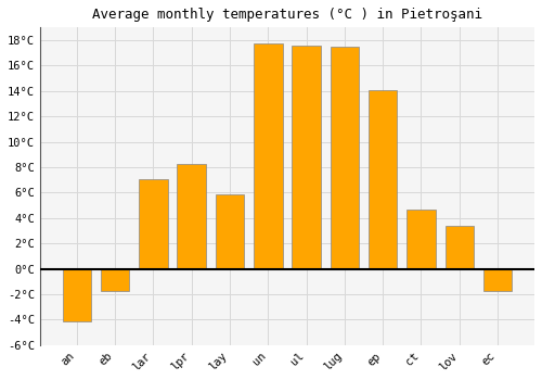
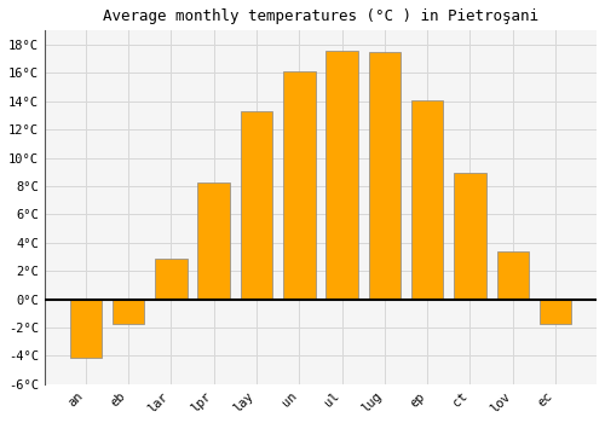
lar: 7.1°C -> 2.9°C
lay: 5.9°C -> 13.3°C
un: 17.7°C -> 16.1°C
ct: 4.7°C -> 8.9°C
